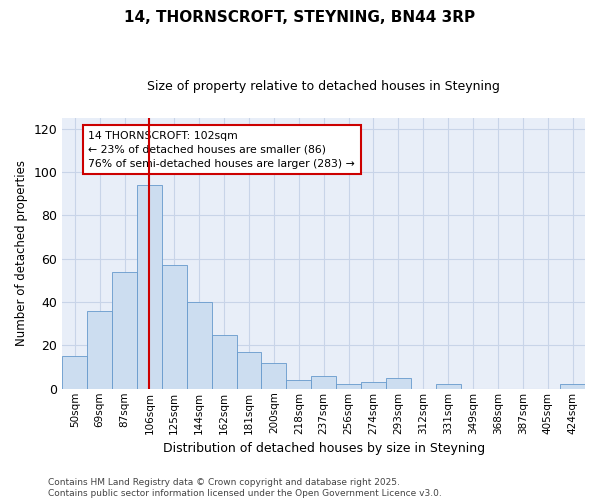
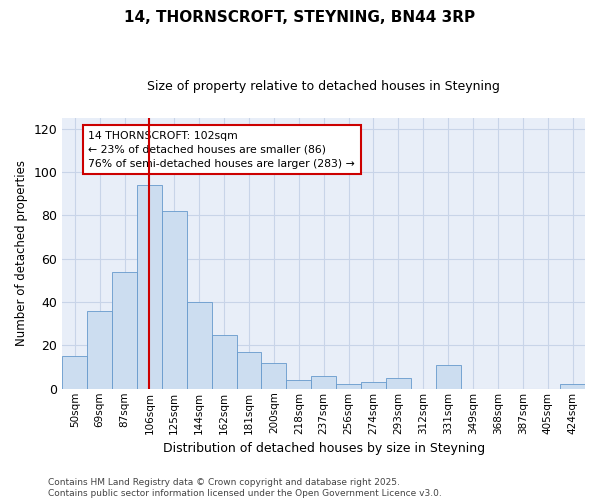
125sqm: 57 -> 82
331sqm: 2 -> 11
